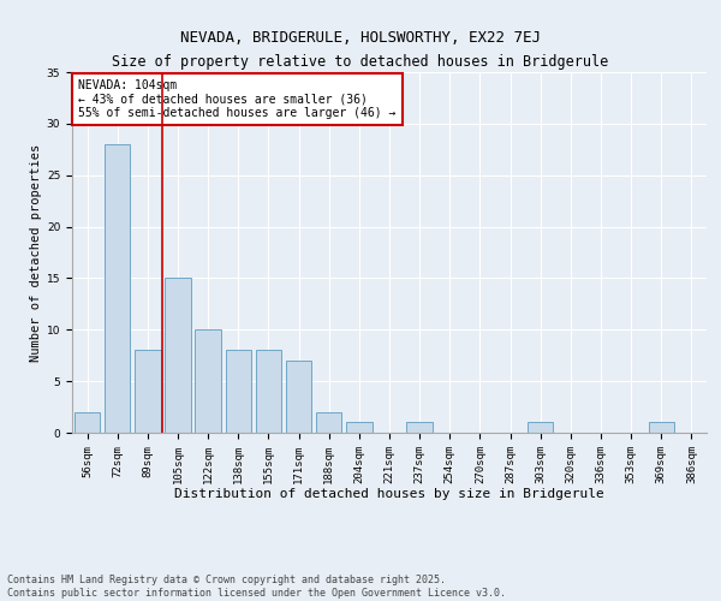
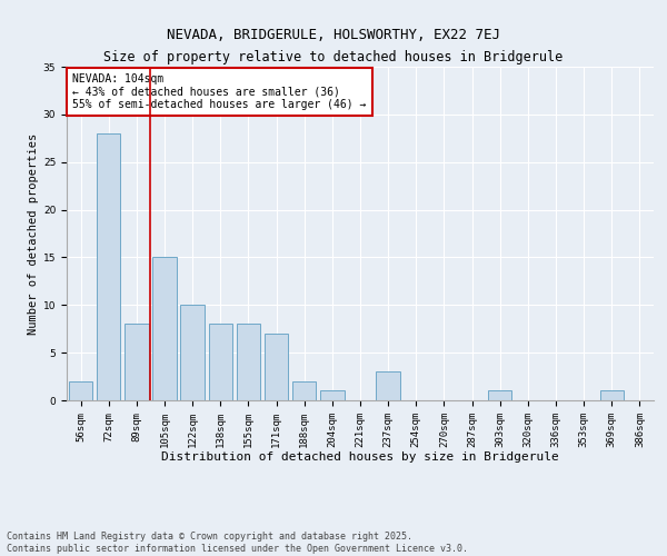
237sqm: 1 -> 3
